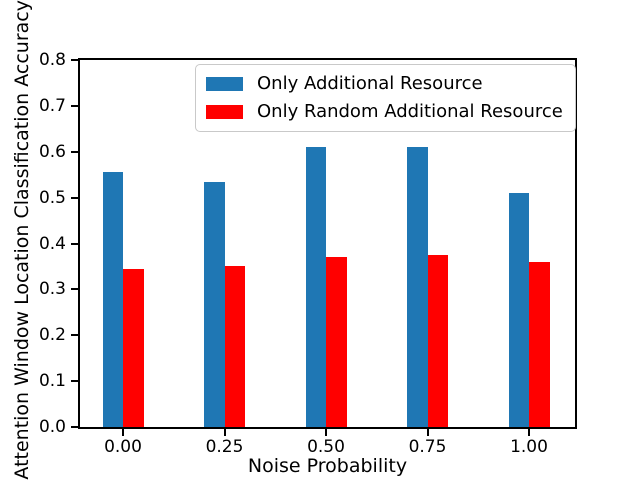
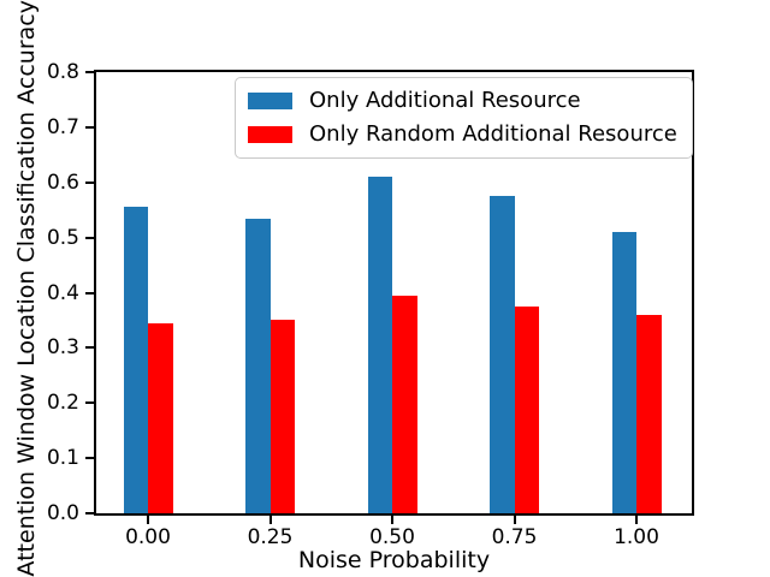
Only Random Additional Resource/0.50: 0.37 -> 0.40
Only Additional Resource/0.75: 0.61 -> 0.57
